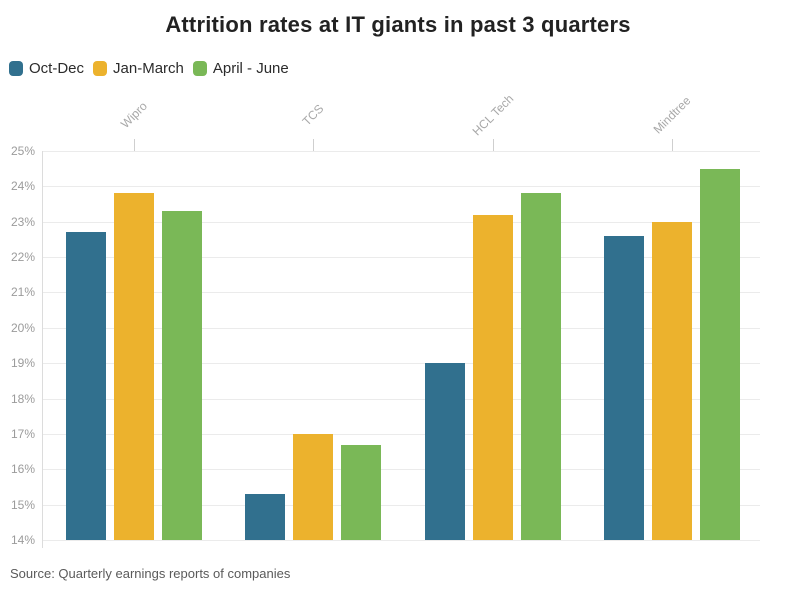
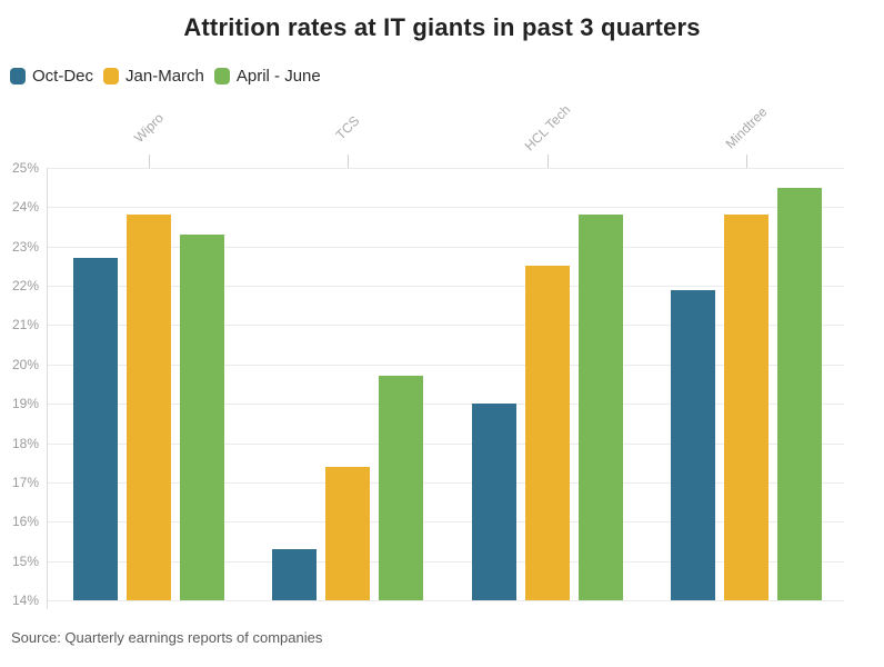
Jan-March/TCS: 17.0% -> 17.4%
April - June/TCS: 16.7% -> 19.7%
Jan-March/HCL Tech: 23.2% -> 22.5%
Oct-Dec/Mindtree: 22.6% -> 21.9%
Jan-March/Mindtree: 23.0% -> 23.8%
